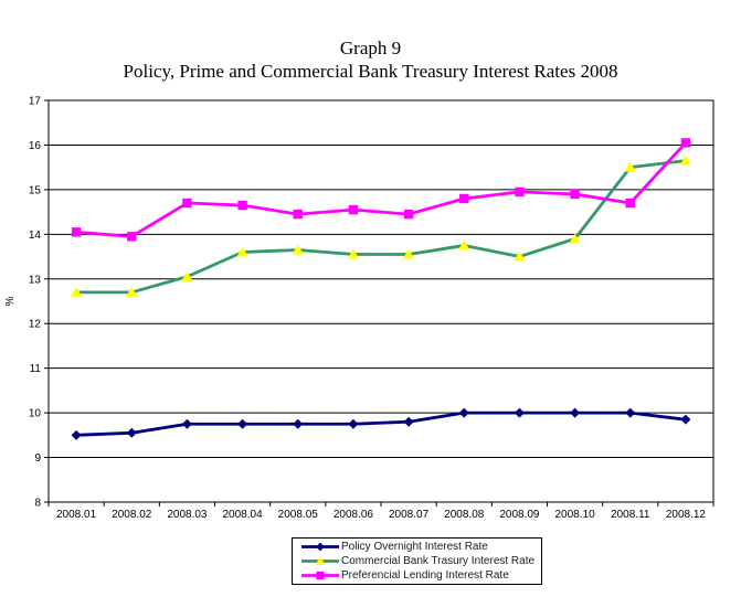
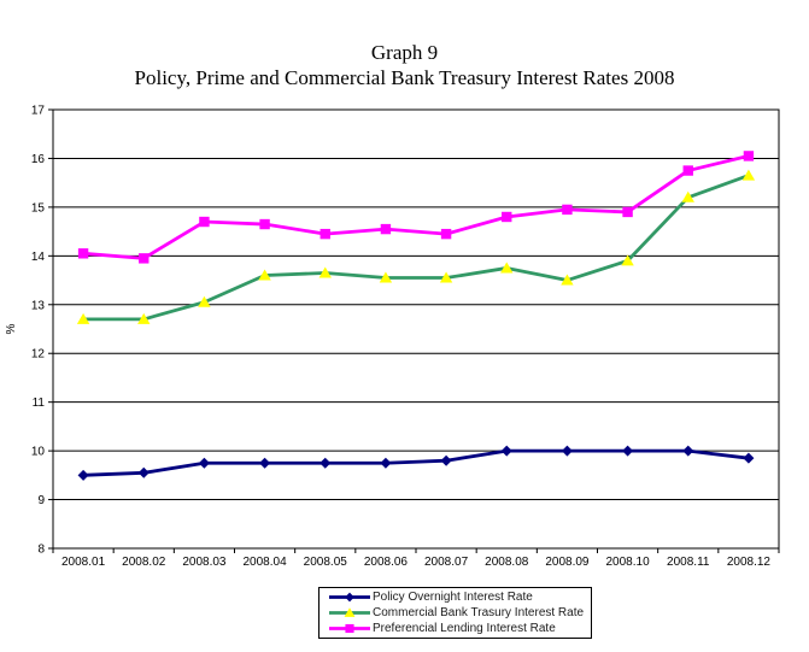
Commercial Bank Trasury Interest Rate/2008.11: 15.5 -> 15.2
Preferencial Lending Interest Rate/2008.11: 14.7 -> 15.8
